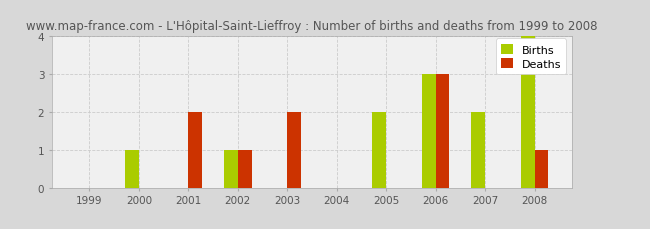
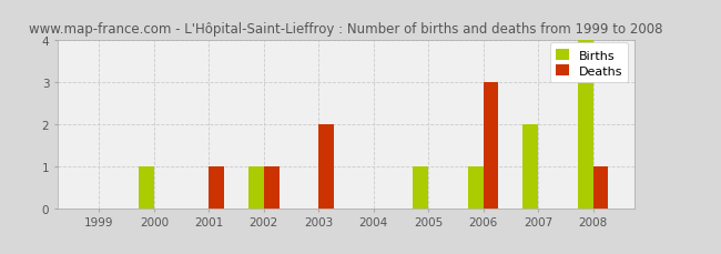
Deaths/2001: 2 -> 1
Births/2005: 2 -> 1
Births/2006: 3 -> 1
